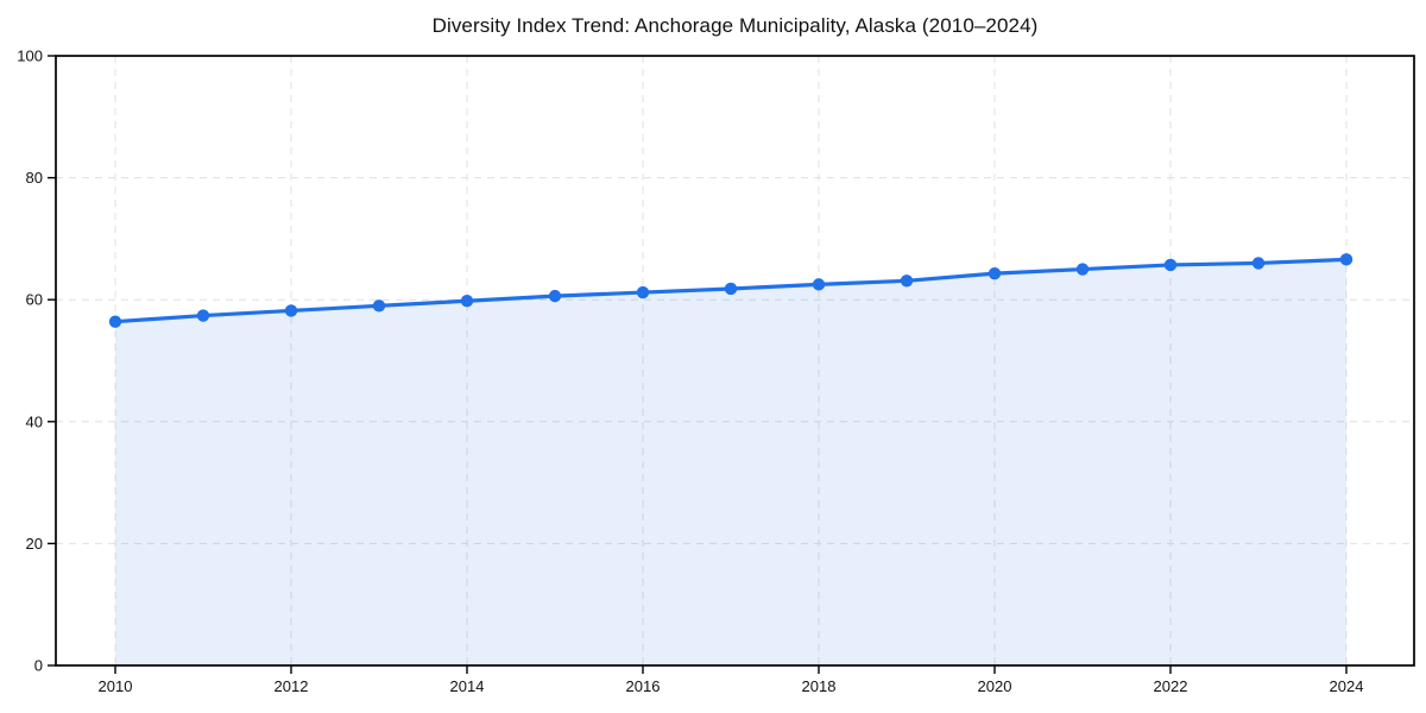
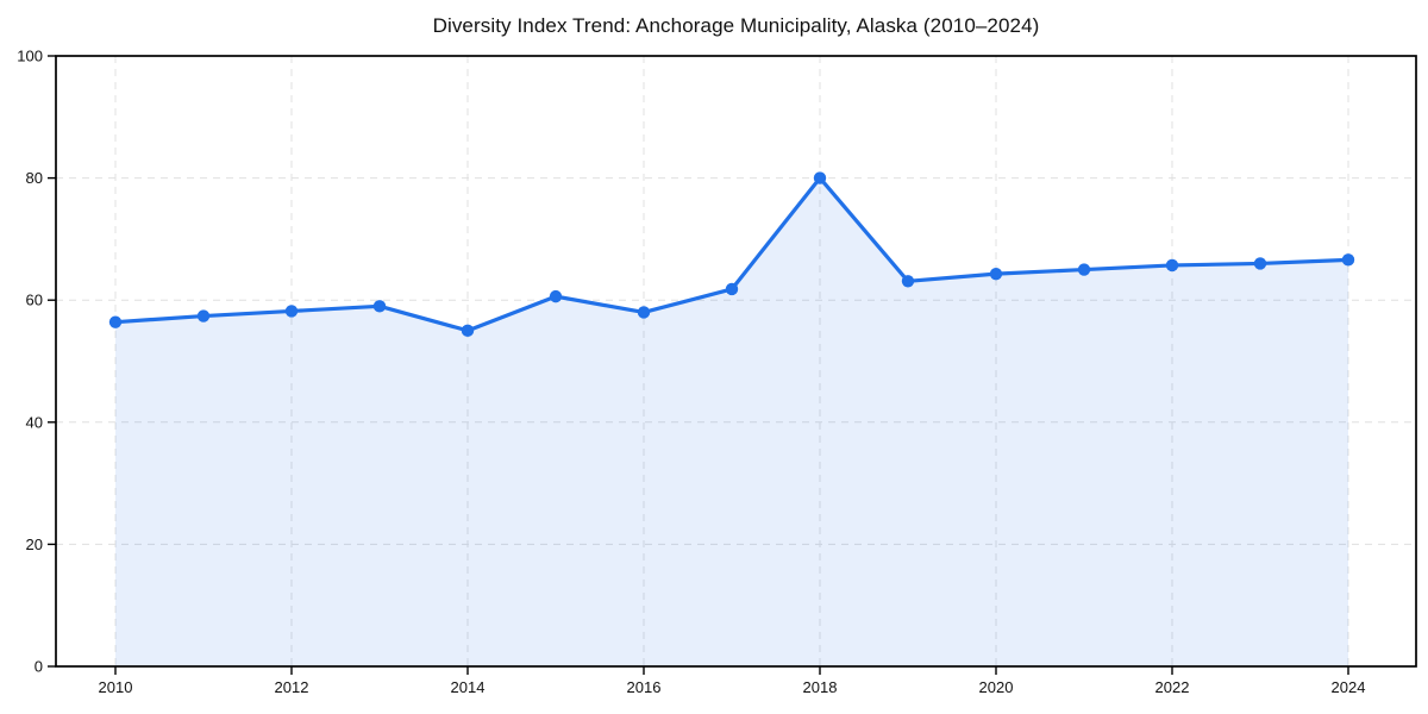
2014: 60 -> 55
2016: 61 -> 58
2018: 62 -> 80
